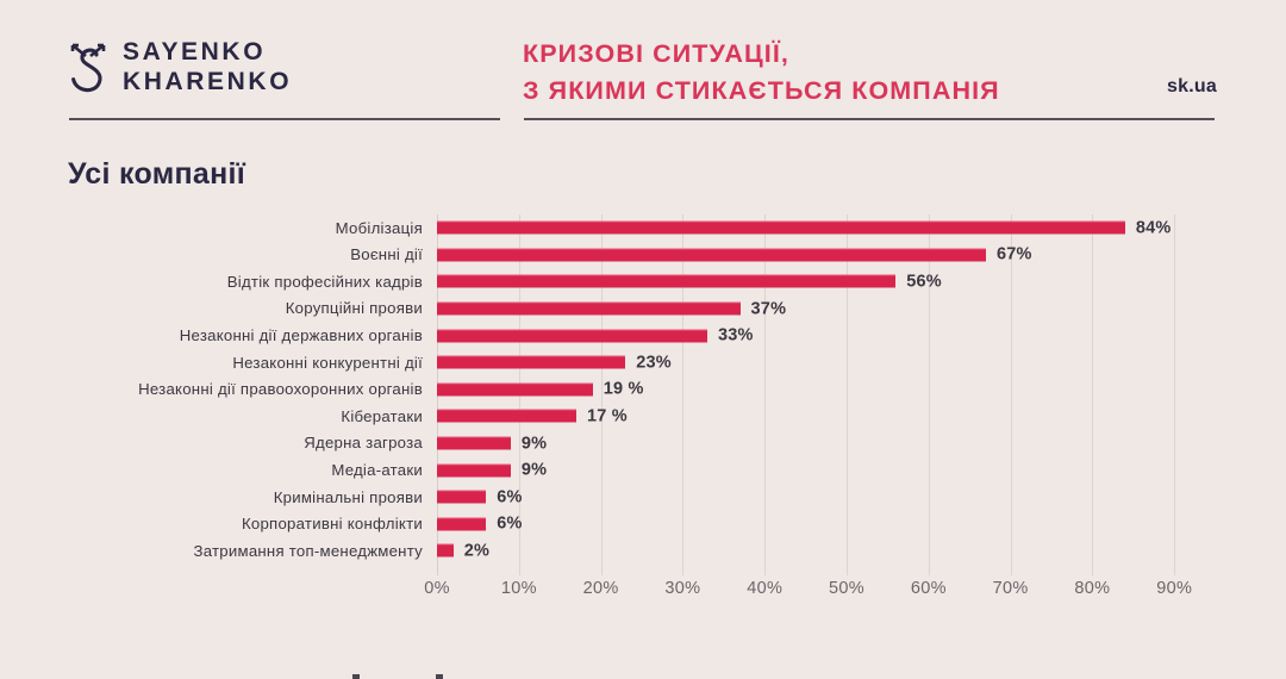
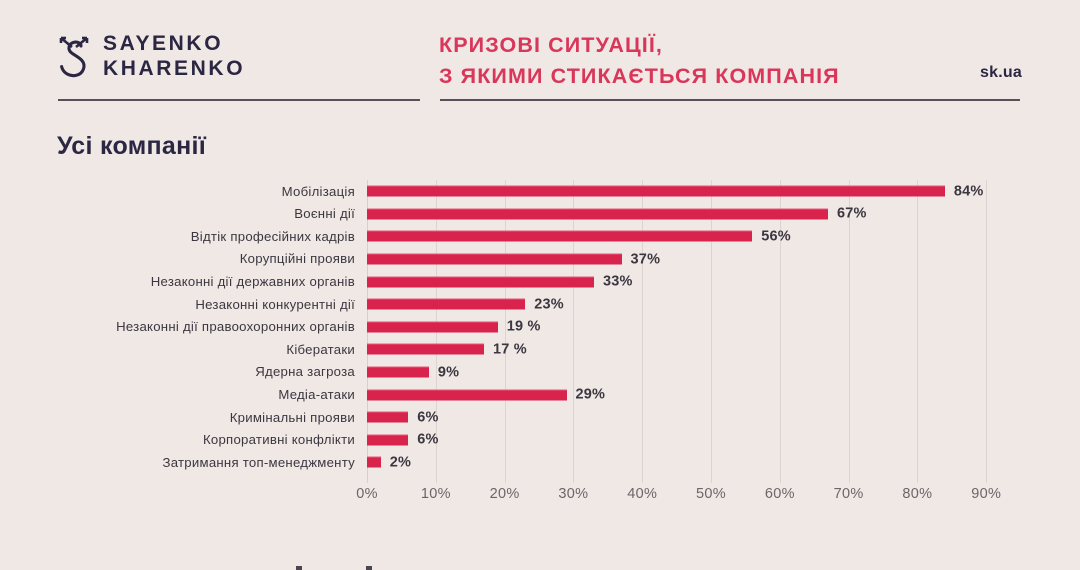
Медіа-атаки: 9% -> 29%
